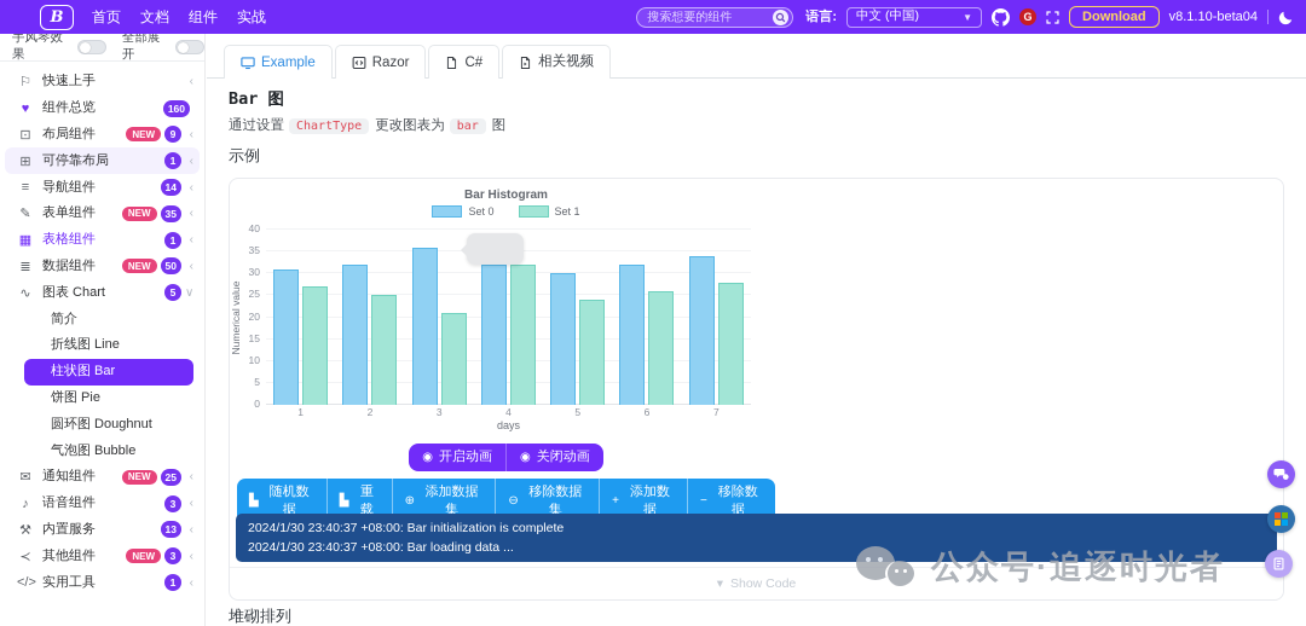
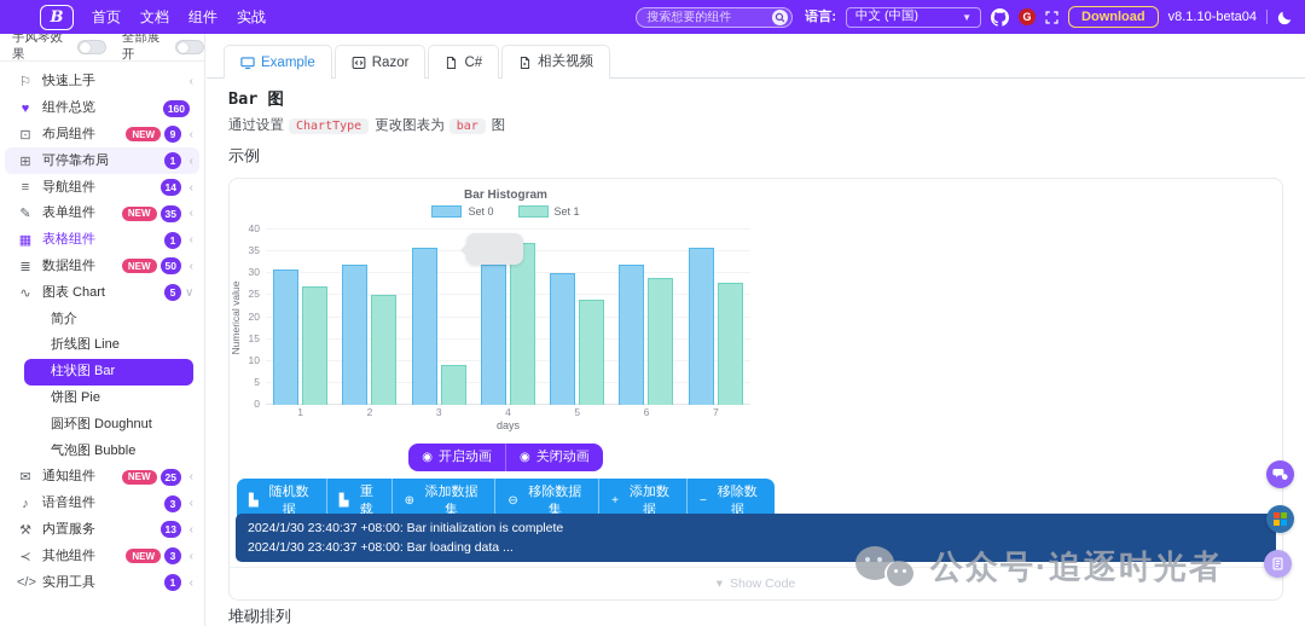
Set 1/3: 21 -> 9
Set 1/4: 32 -> 37
Set 1/6: 26 -> 29
Set 0/7: 34 -> 36
